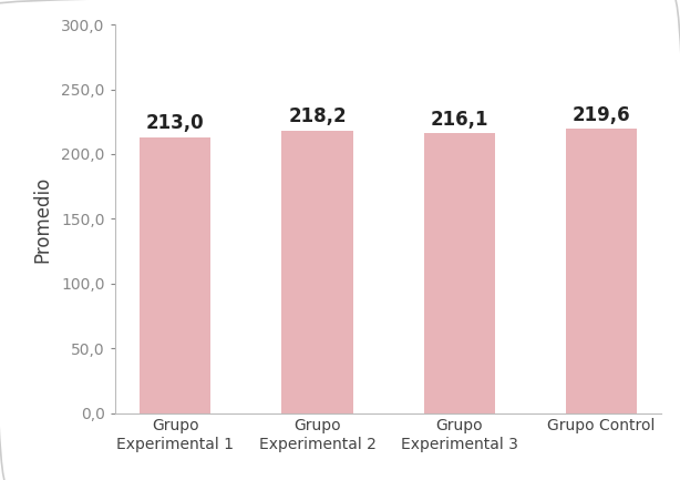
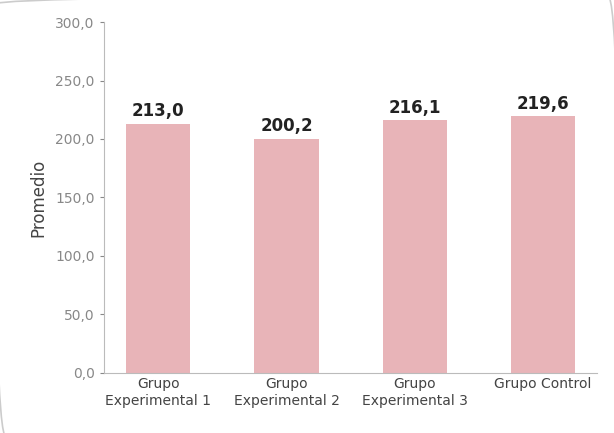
Grupo Experimental 2: 218,2 -> 200,2
